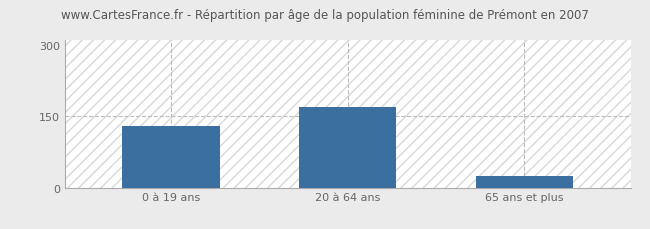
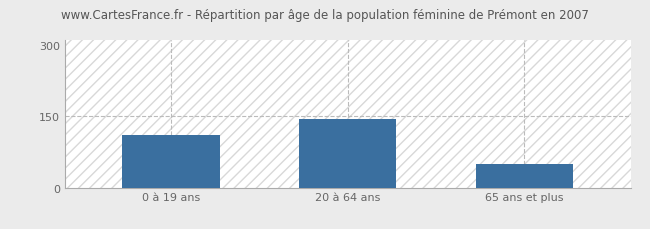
0 à 19 ans: 130 -> 110
20 à 64 ans: 170 -> 145
65 ans et plus: 25 -> 50
